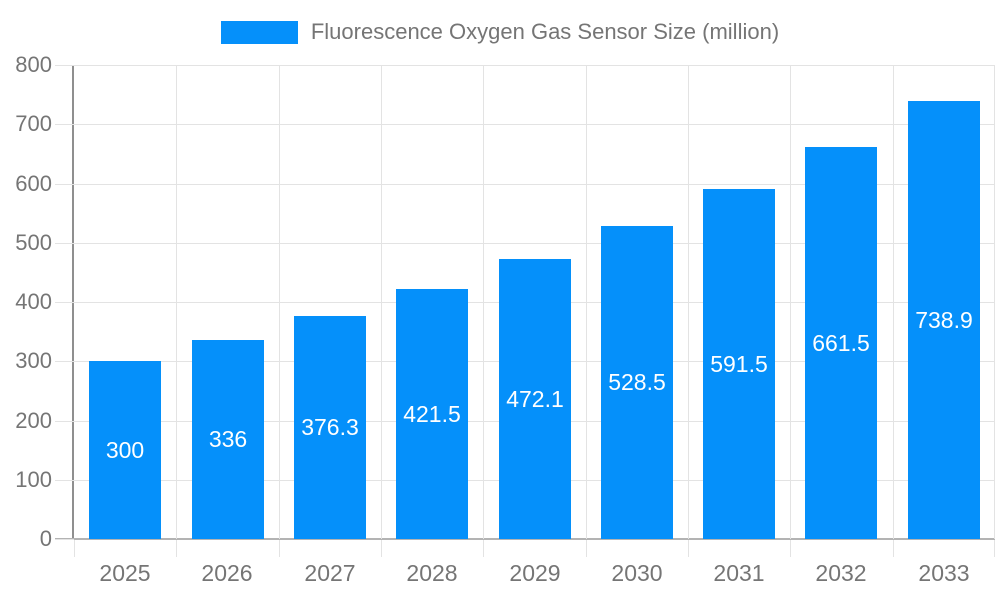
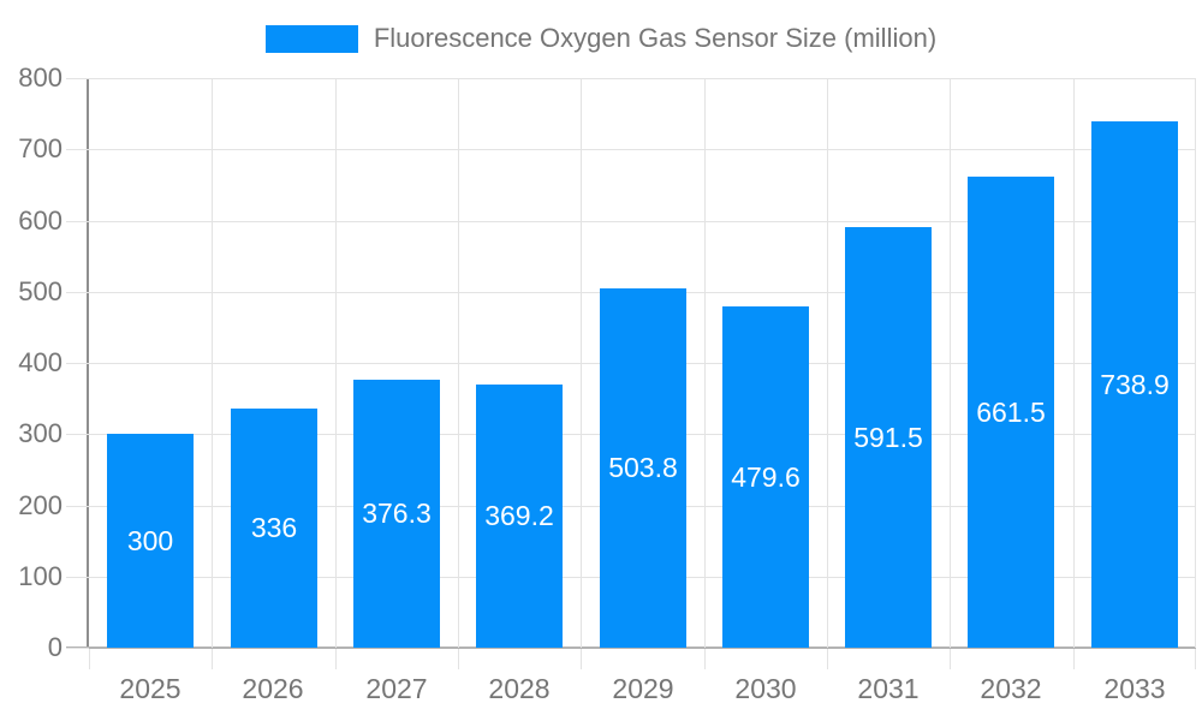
2028: 421.5 -> 369.2
2029: 472.1 -> 503.8
2030: 528.5 -> 479.6
